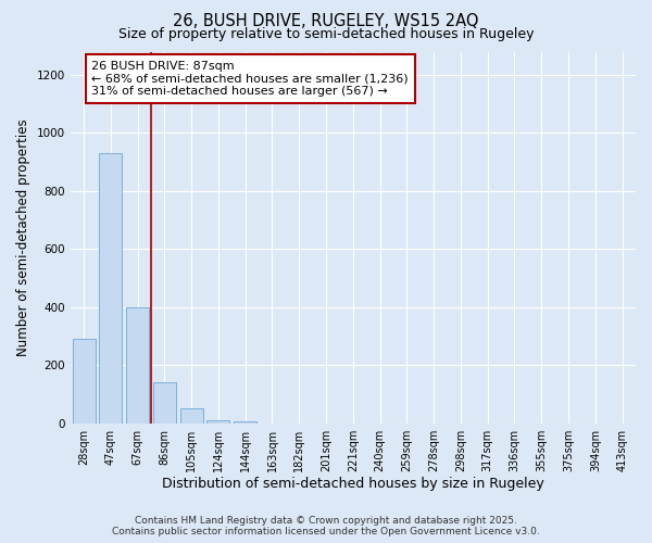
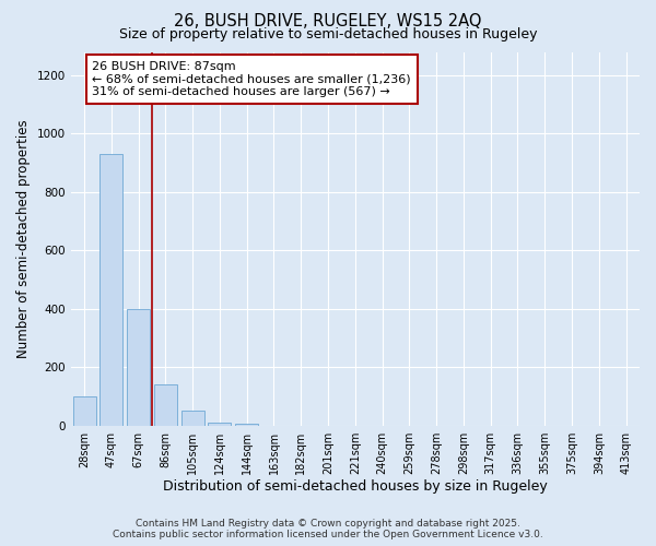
28sqm: 290 -> 100
